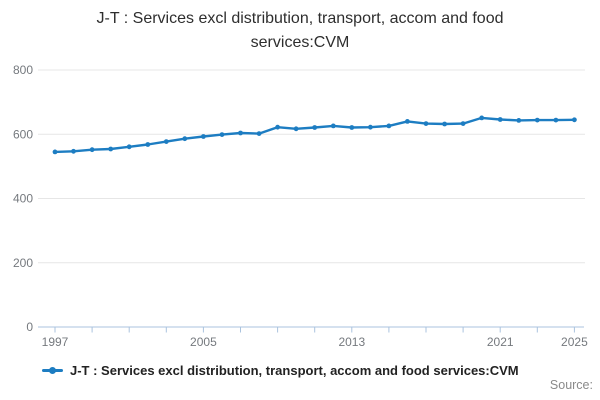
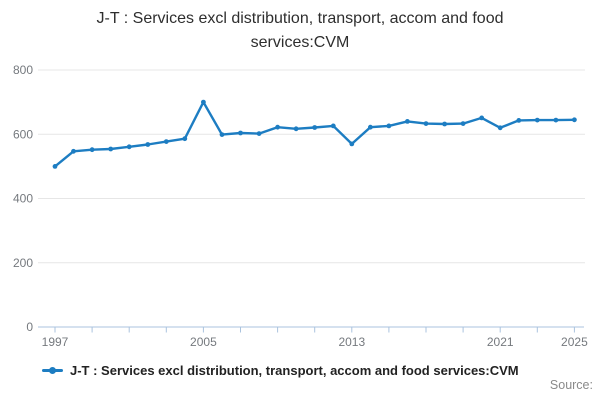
1997: 540 -> 500
2005: 590 -> 700
2013: 620 -> 570
2021: 650 -> 620
